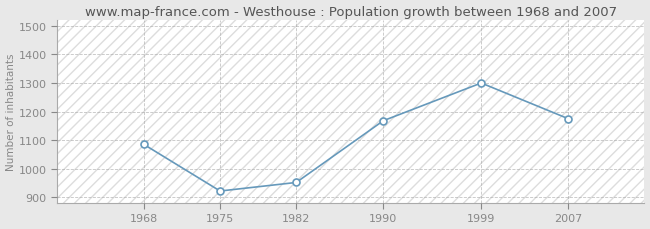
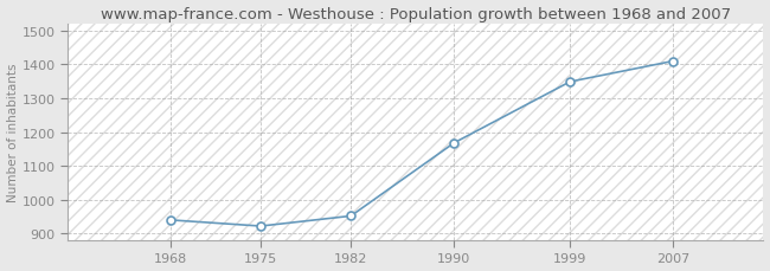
1968: 1085 -> 940
1999: 1300 -> 1349
2007: 1175 -> 1410
